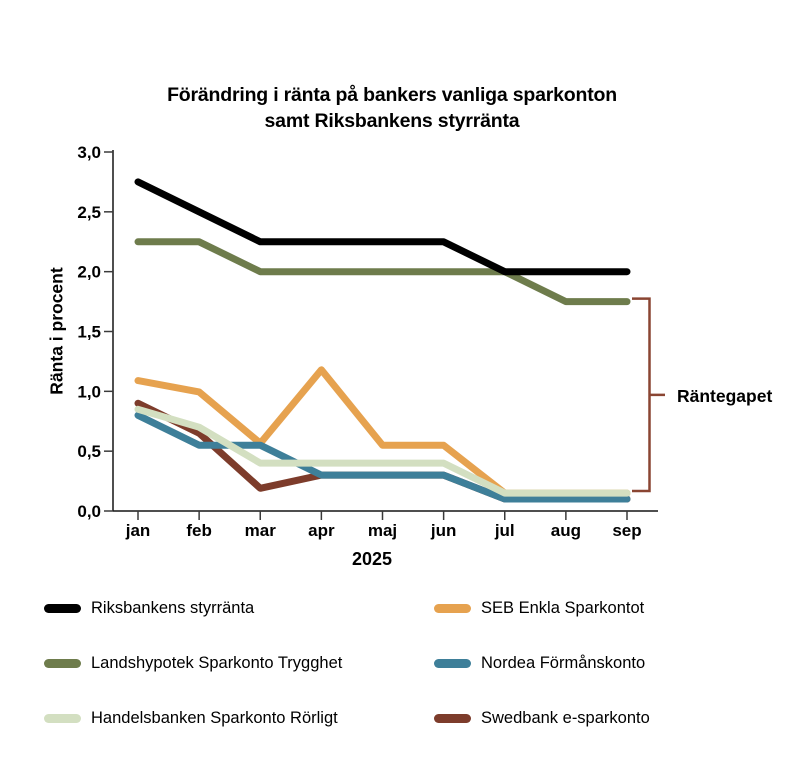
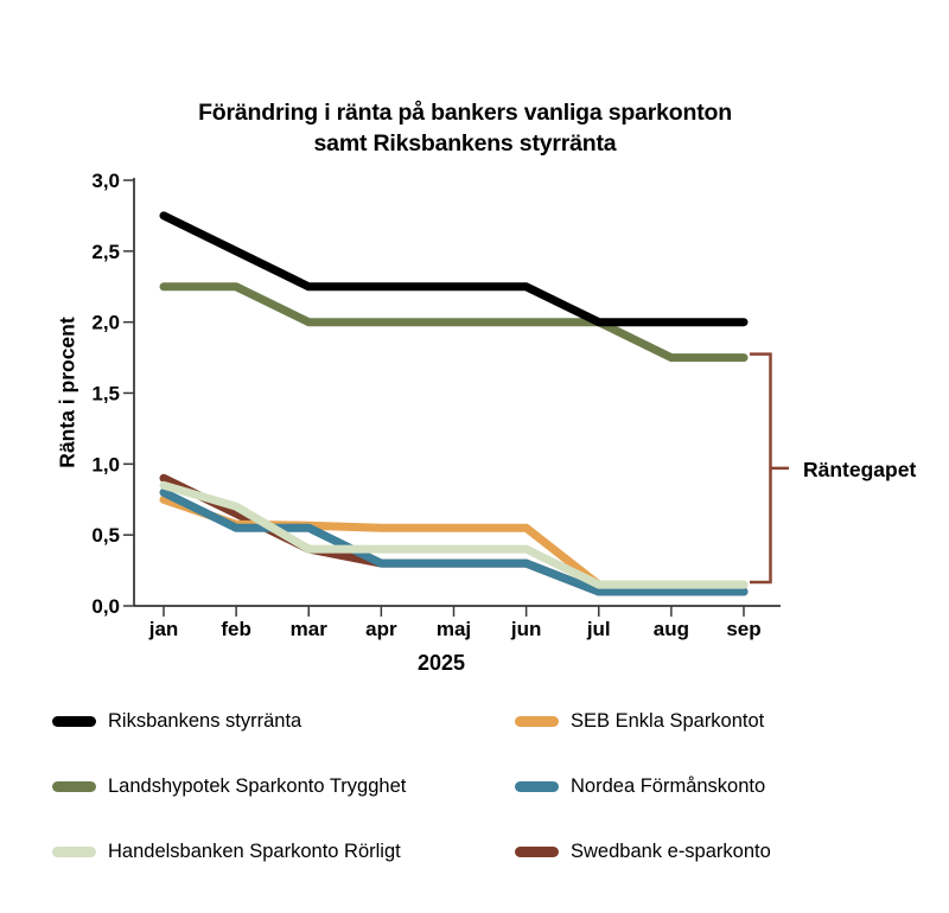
SEB Enkla Sparkontot/jan: 1,09 -> 0,75
SEB Enkla Sparkontot/feb: 0,97 -> 0,55
Swedbank e-sparkonto/mar: 0,19 -> 0,40
SEB Enkla Sparkontot/apr: 1,18 -> 0,55
